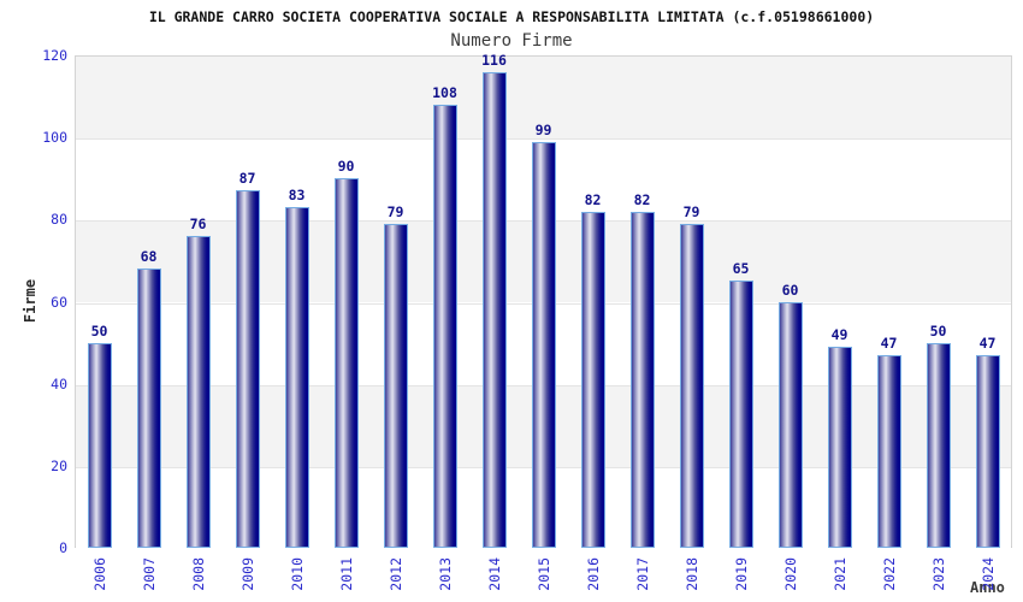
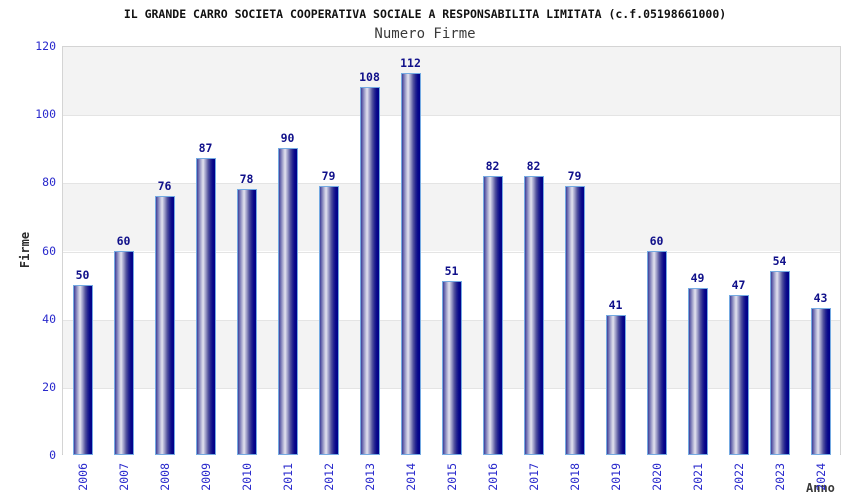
2007: 68 -> 60
2010: 83 -> 78
2014: 116 -> 112
2015: 99 -> 51
2019: 65 -> 41
2023: 50 -> 54
2024: 47 -> 43
